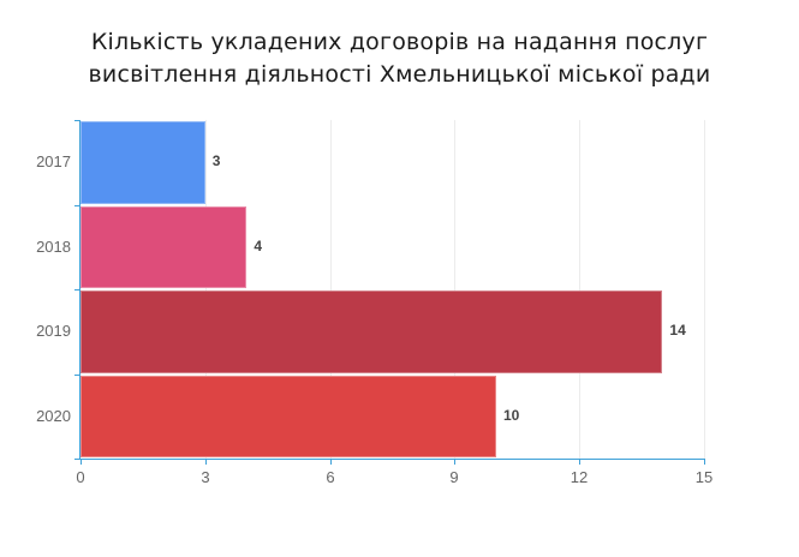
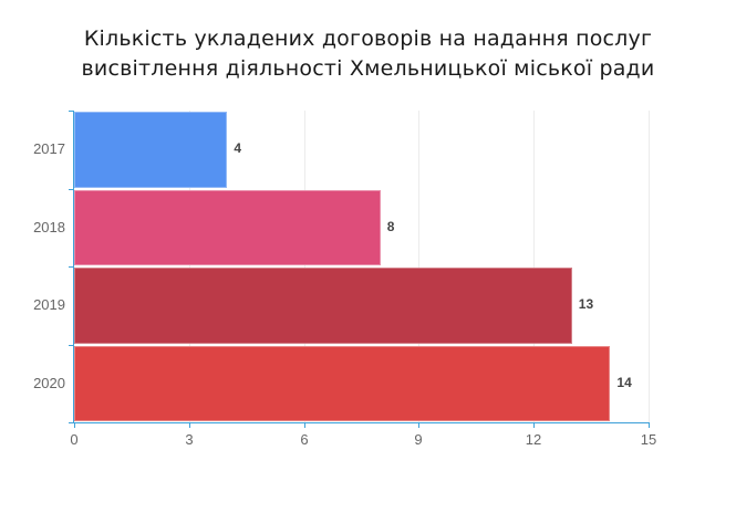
2017: 3 -> 4
2018: 4 -> 8
2019: 14 -> 13
2020: 10 -> 14
